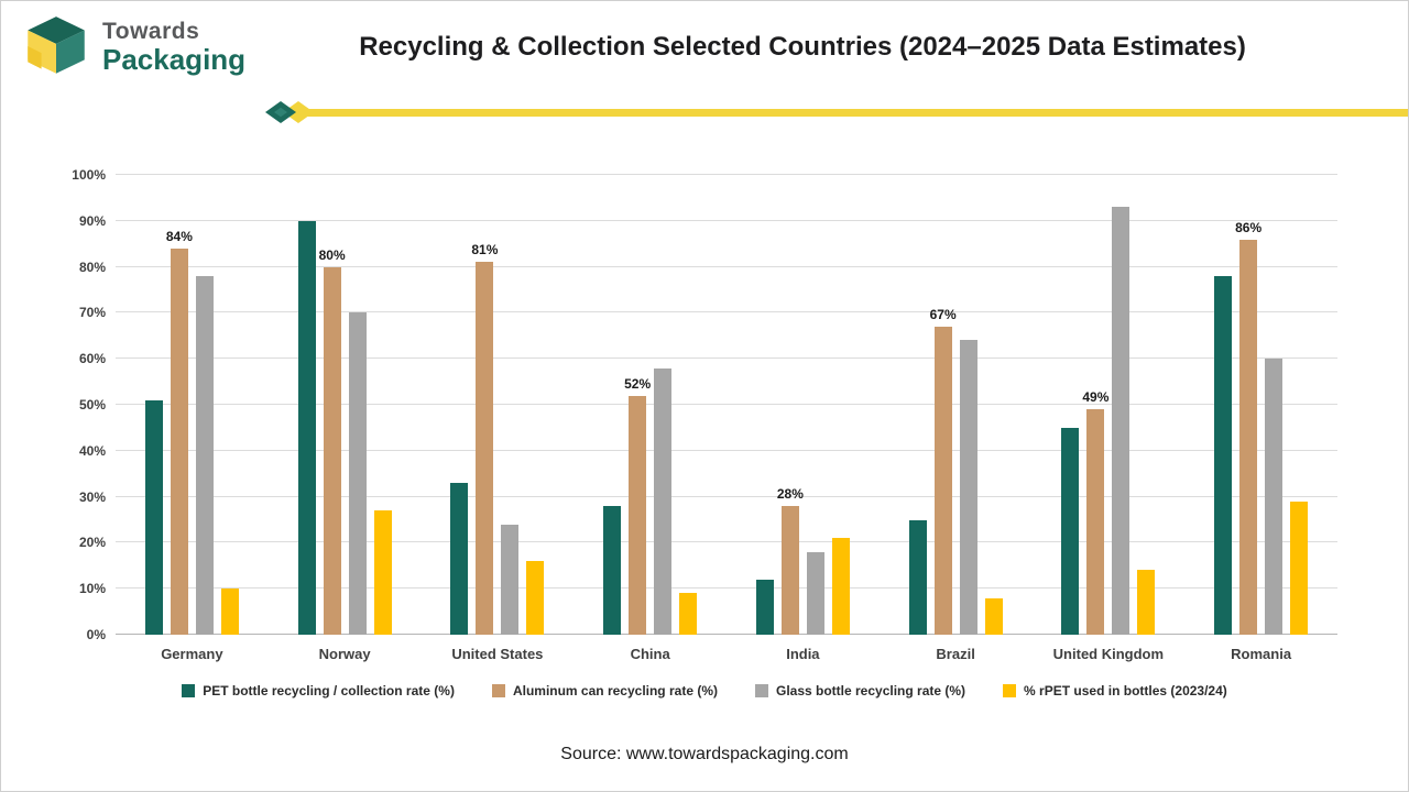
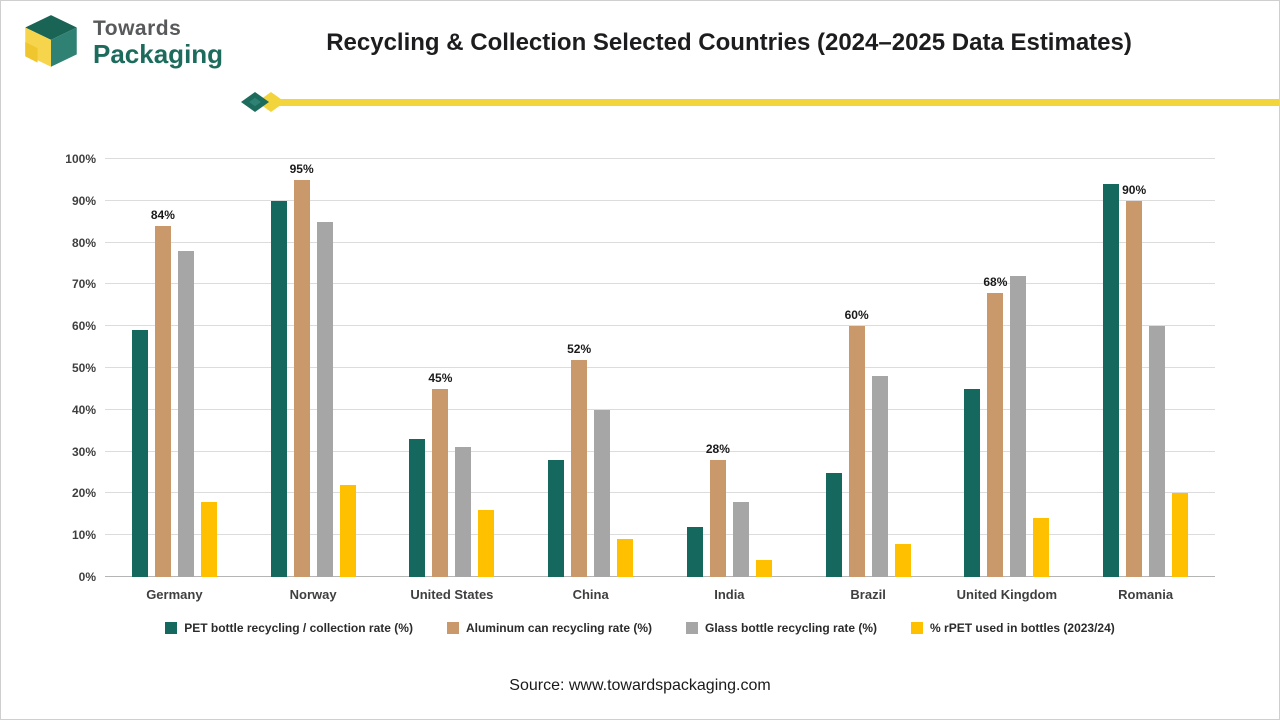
PET bottle recycling / collection rate (%)/Germany: 51% -> 59%
% rPET used in bottles (2023/24)/Germany: 10% -> 18%
Aluminum can recycling rate (%)/Norway: 80% -> 95%
Glass bottle recycling rate (%)/Norway: 70% -> 85%
% rPET used in bottles (2023/24)/Norway: 27% -> 22%
Aluminum can recycling rate (%)/United States: 81% -> 45%
Glass bottle recycling rate (%)/United States: 24% -> 31%
Glass bottle recycling rate (%)/China: 58% -> 40%
% rPET used in bottles (2023/24)/India: 21% -> 4%
Aluminum can recycling rate (%)/Brazil: 67% -> 60%
Glass bottle recycling rate (%)/Brazil: 64% -> 48%
Aluminum can recycling rate (%)/United Kingdom: 49% -> 68%
Glass bottle recycling rate (%)/United Kingdom: 93% -> 72%
PET bottle recycling / collection rate (%)/Romania: 78% -> 94%
Aluminum can recycling rate (%)/Romania: 86% -> 90%
% rPET used in bottles (2023/24)/Romania: 29% -> 20%
